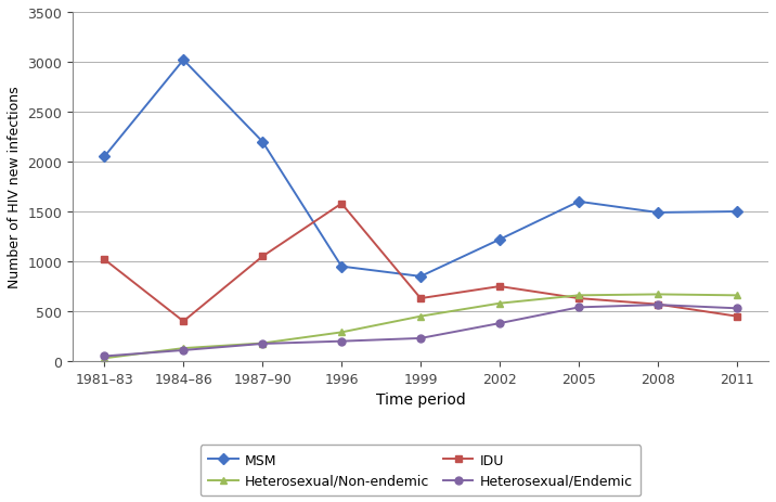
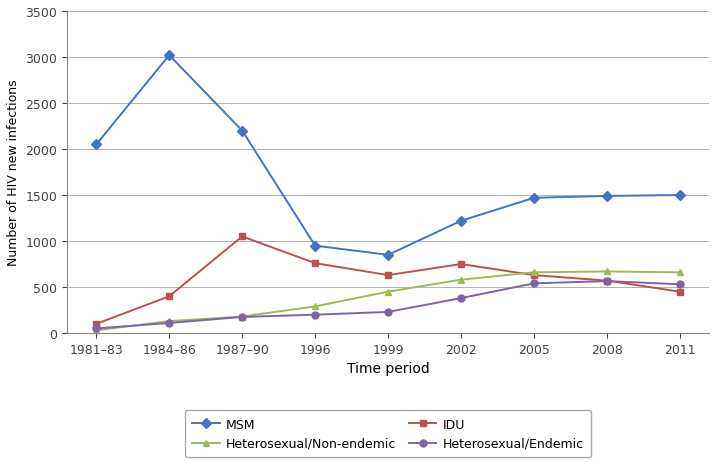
IDU/1981–83: 1020 -> 100
IDU/1996: 1580 -> 760
MSM/2005: 1600 -> 1470
